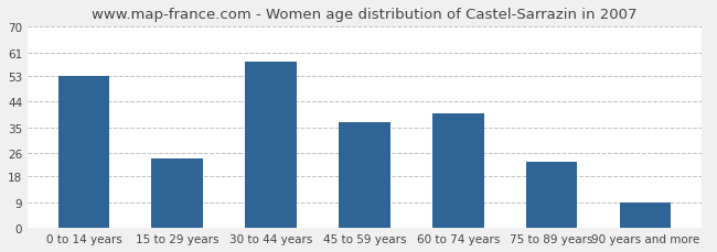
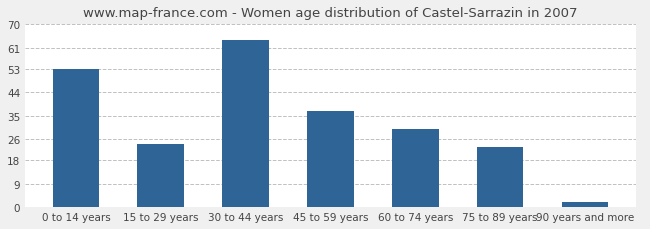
30 to 44 years: 58 -> 64
60 to 74 years: 40 -> 30
90 years and more: 9 -> 2
